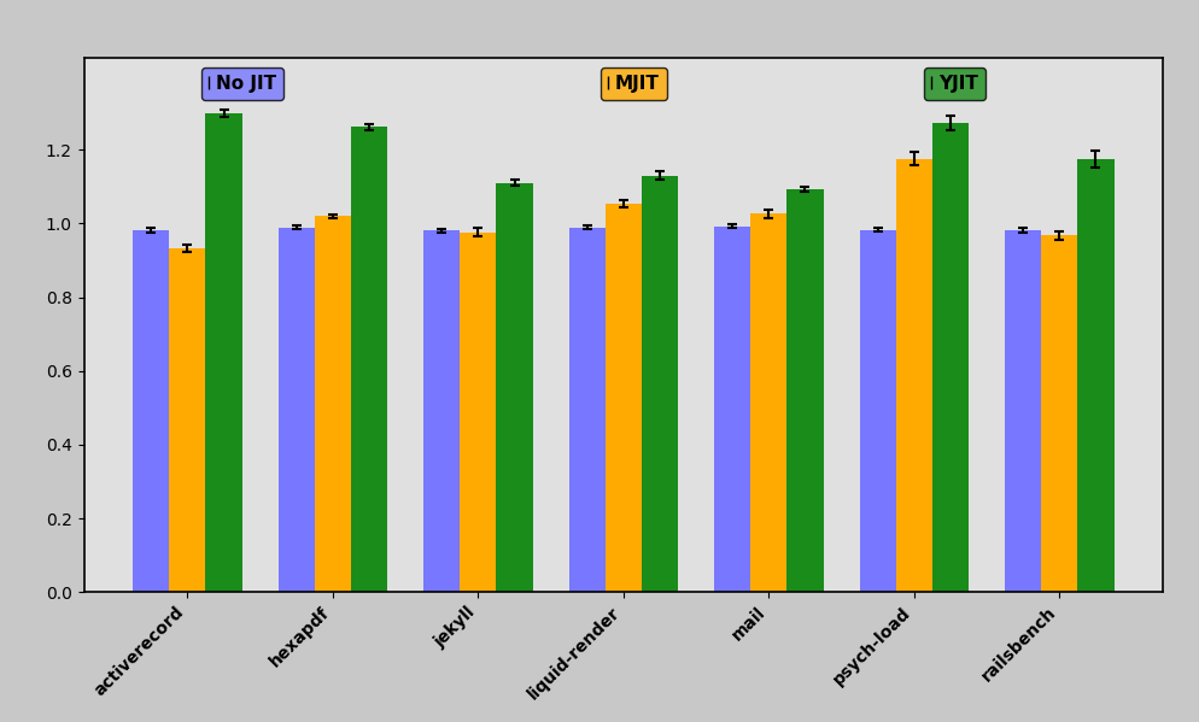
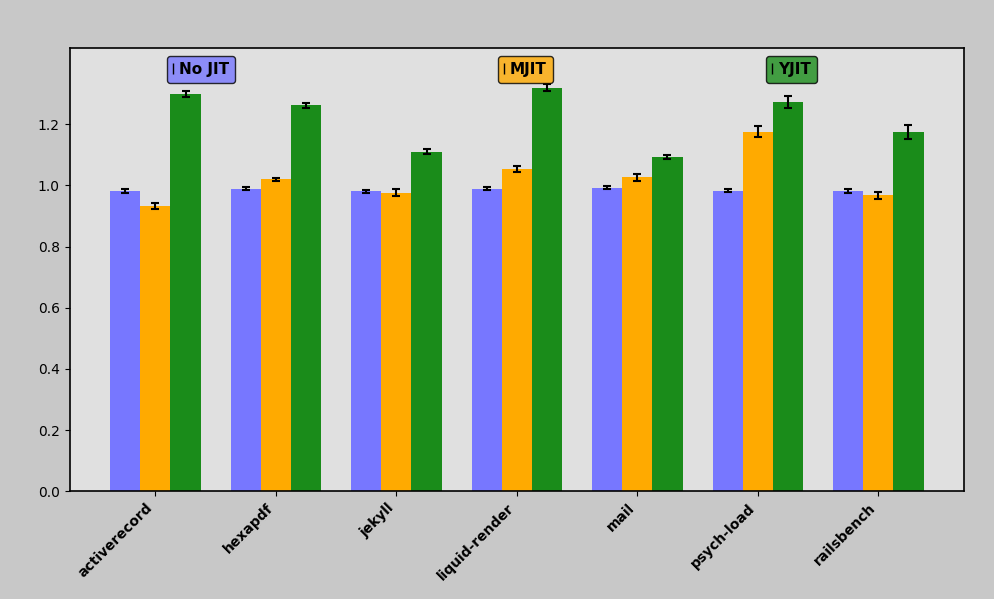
YJIT/liquid-render: 1.130 -> 1.320
